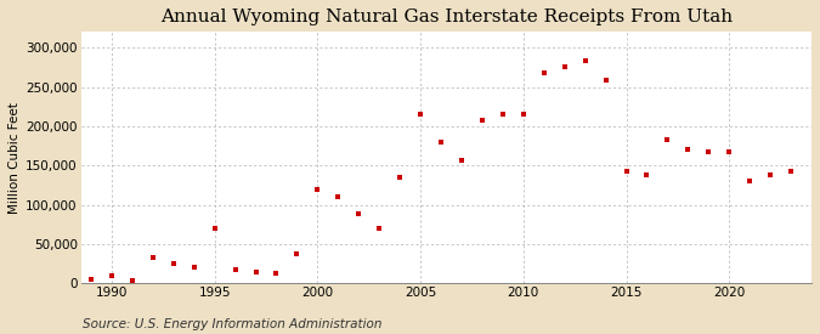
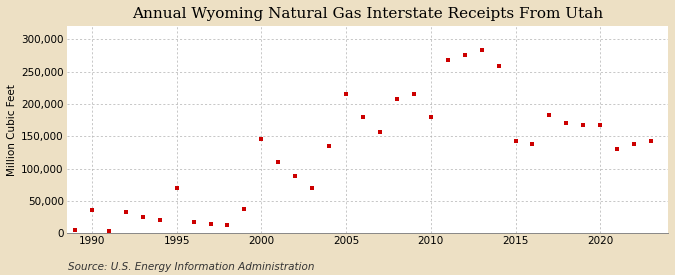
1990: 9,000 -> 36,000
2000: 120,000 -> 146,000
2010: 215,000 -> 180,000
